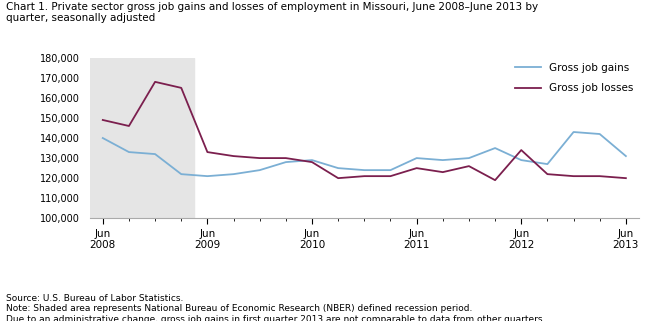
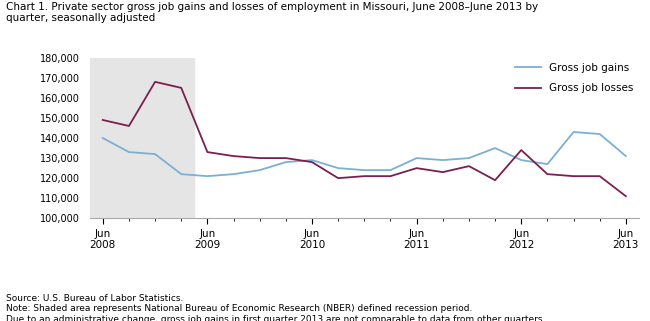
Gross job losses/Jun 2013: 120,000 -> 111,000
